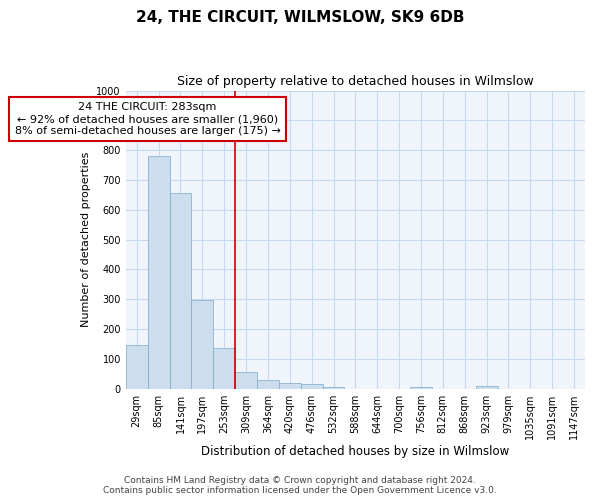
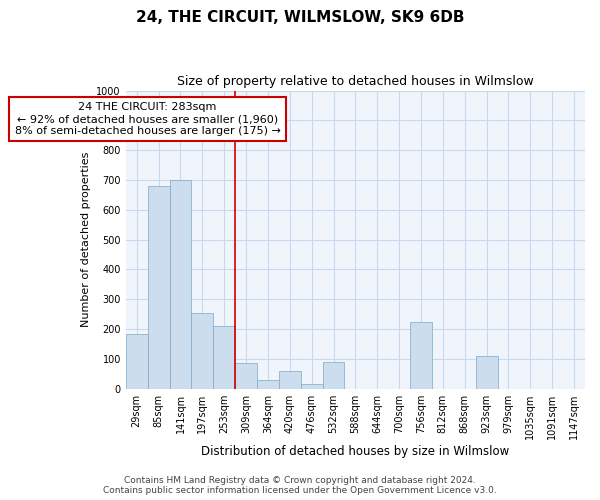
29sqm: 145 -> 185
85sqm: 782 -> 680
141sqm: 658 -> 700
197sqm: 296 -> 255
253sqm: 138 -> 210
309sqm: 55 -> 85
420sqm: 20 -> 60
532sqm: 7 -> 90
756sqm: 6 -> 225
923sqm: 10 -> 110
